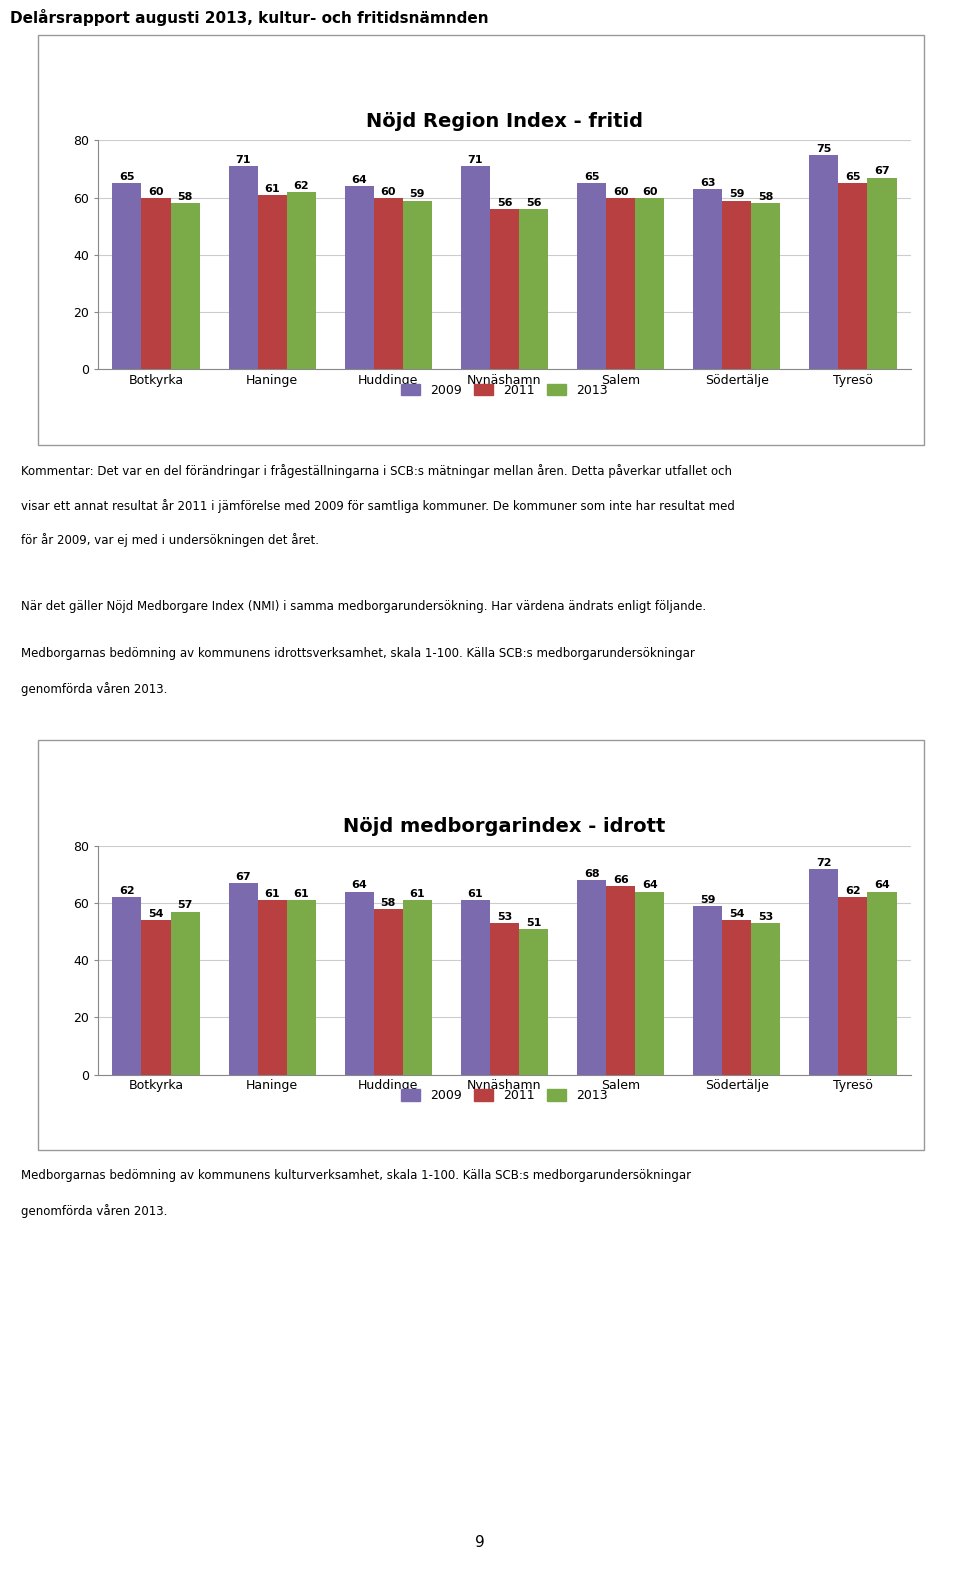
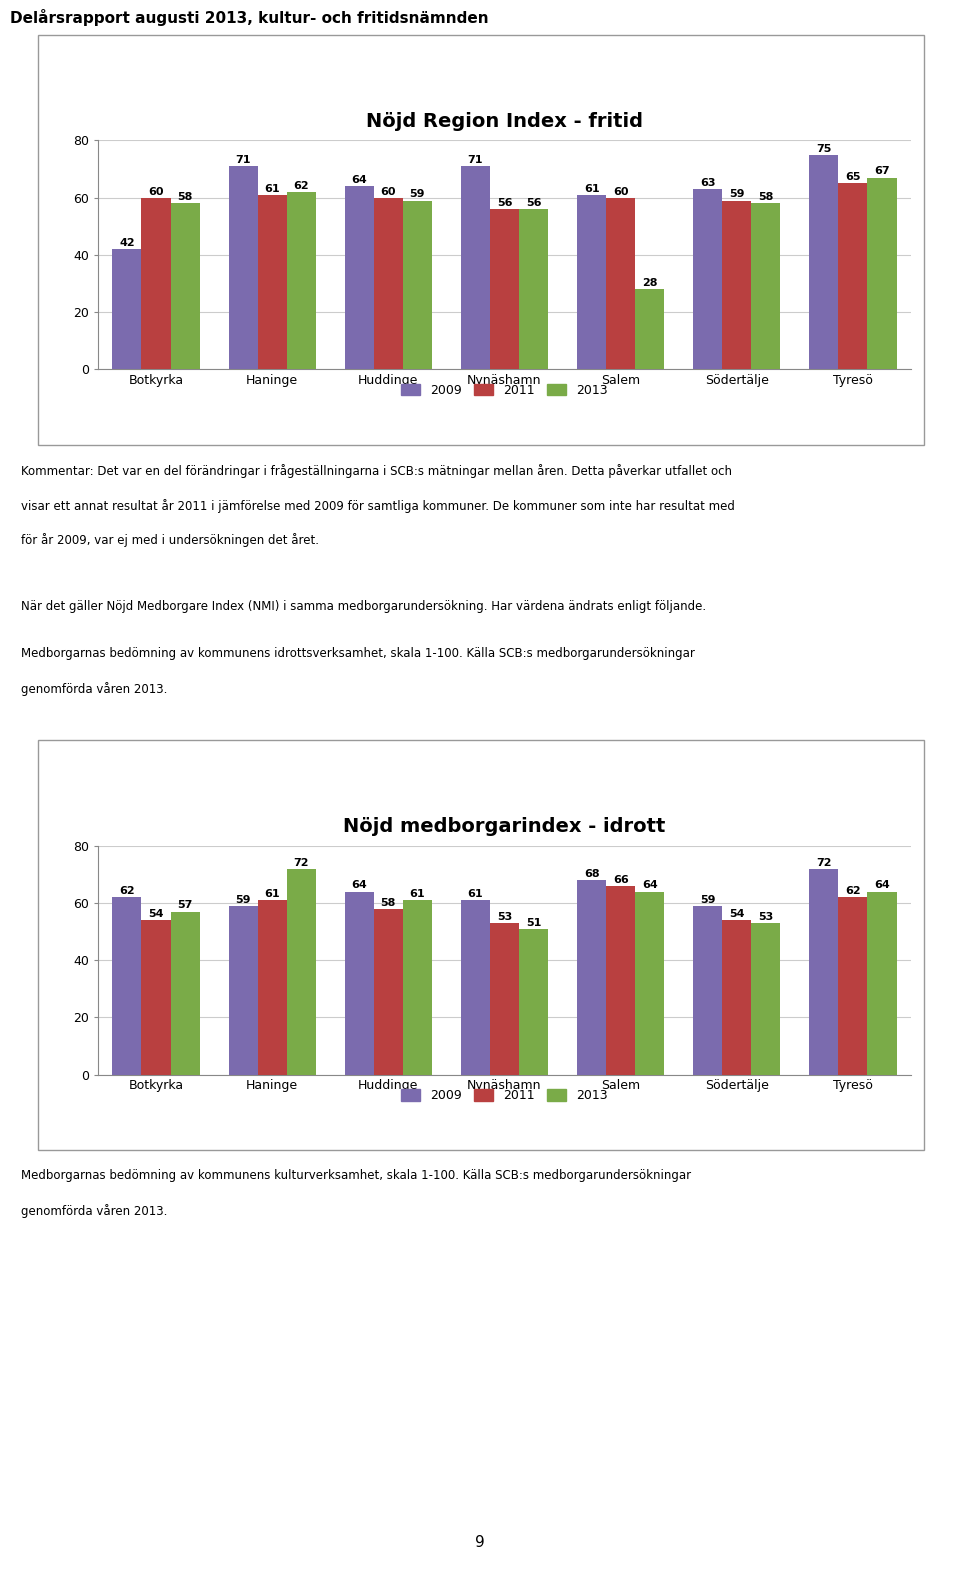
Nöjd Region Index - fritid/2009/Botkyrka: 65 -> 42
Nöjd Region Index - fritid/2009/Salem: 65 -> 61
Nöjd Region Index - fritid/2013/Salem: 60 -> 28
Nöjd medborgarindex - idrott/2009/Haninge: 67 -> 59
Nöjd medborgarindex - idrott/2013/Haninge: 61 -> 72
